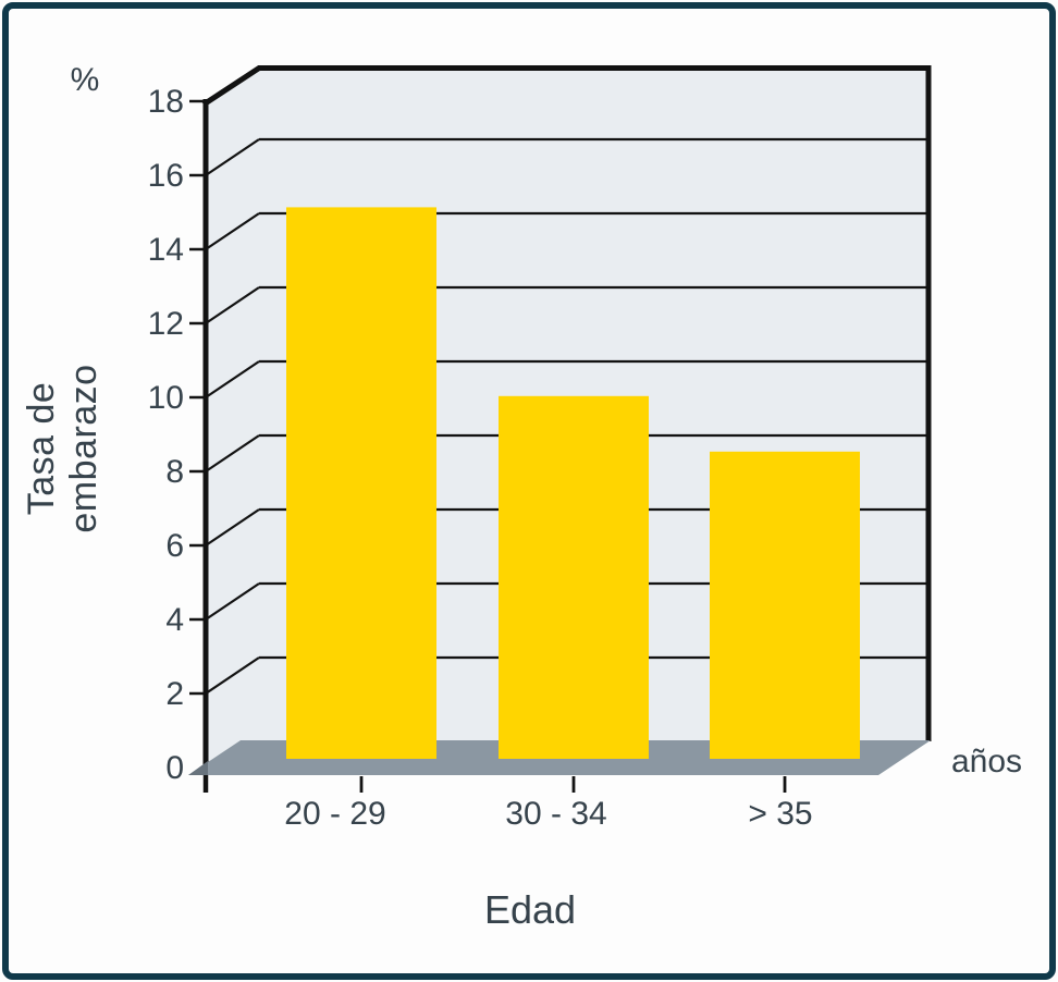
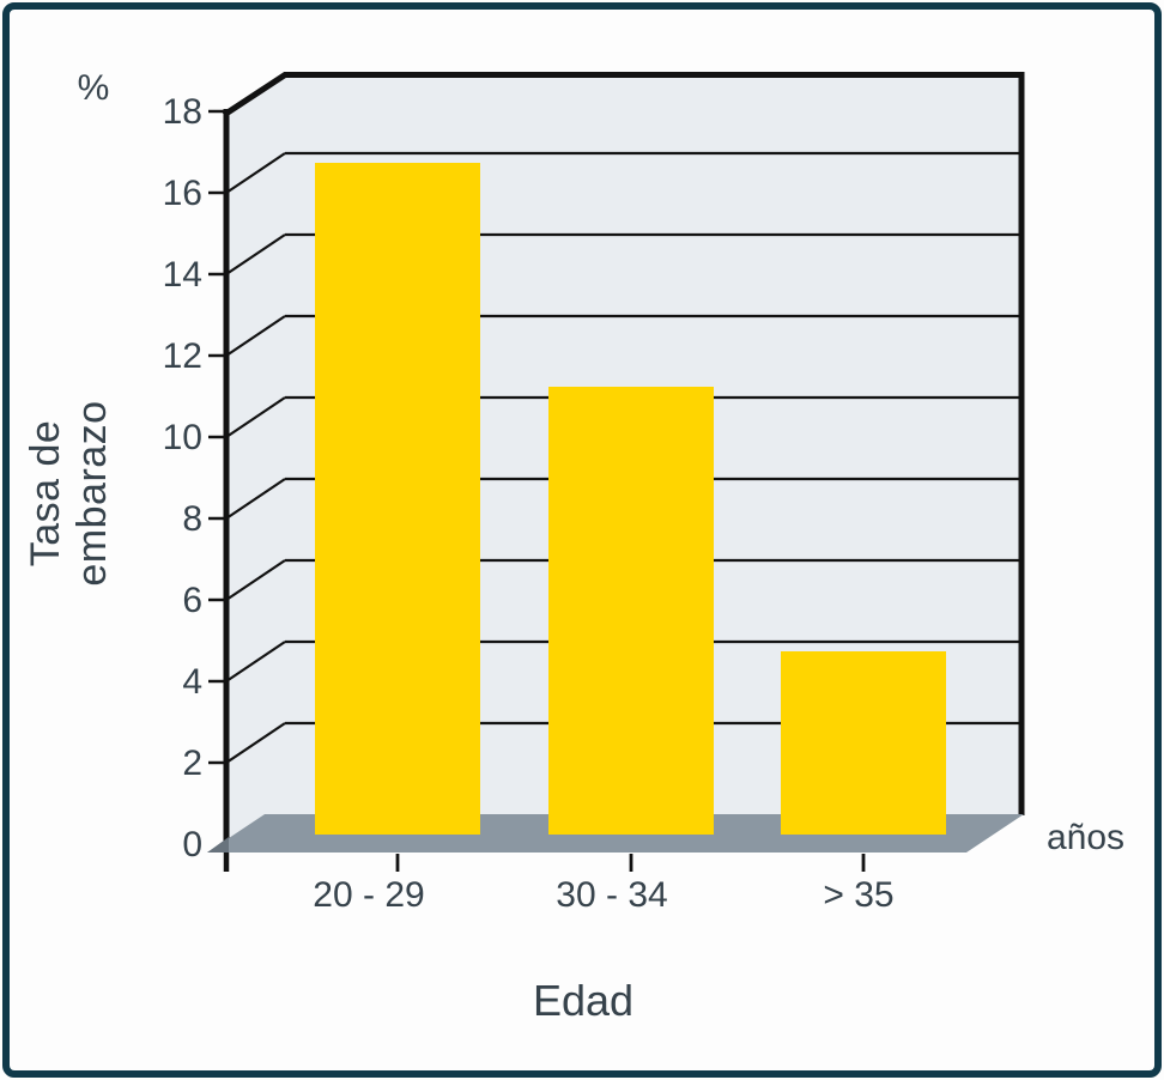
20 - 29: 14.9 -> 16.5
30 - 34: 9.8 -> 11.0
> 35: 8.3 -> 4.5
